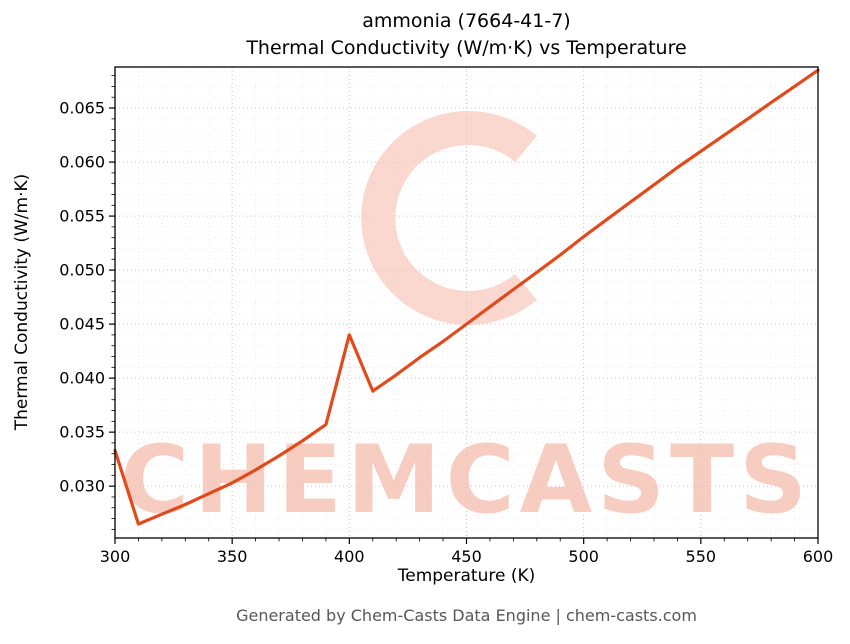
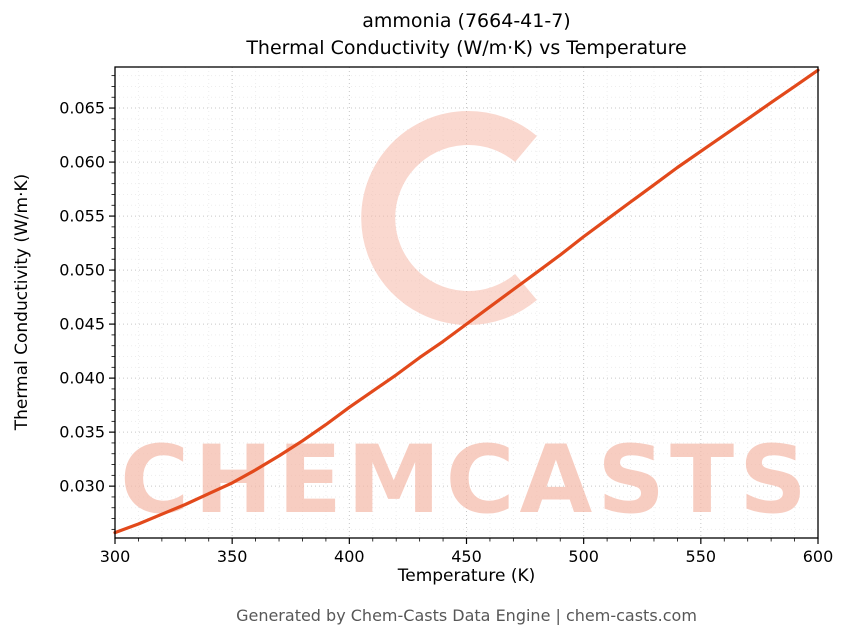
300: 0.0333 -> 0.0257
400: 0.0440 -> 0.0373
